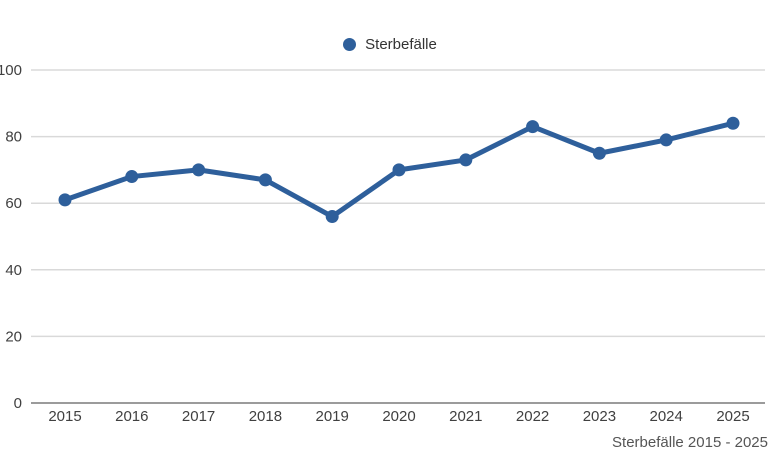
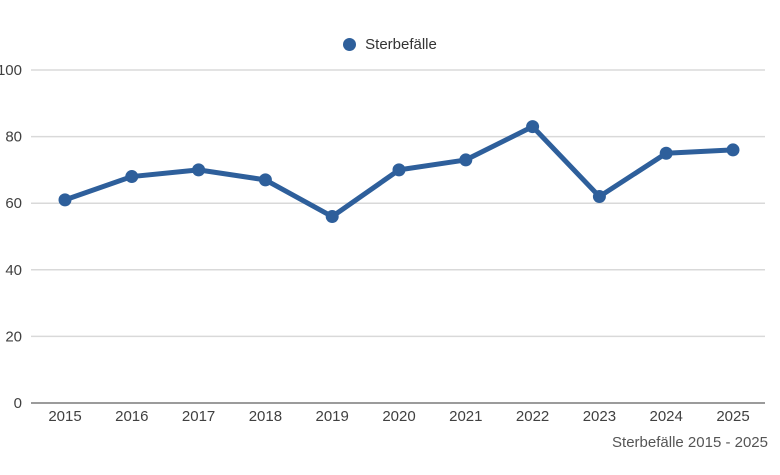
2023: 75 -> 62
2024: 79 -> 75
2025: 84 -> 76
